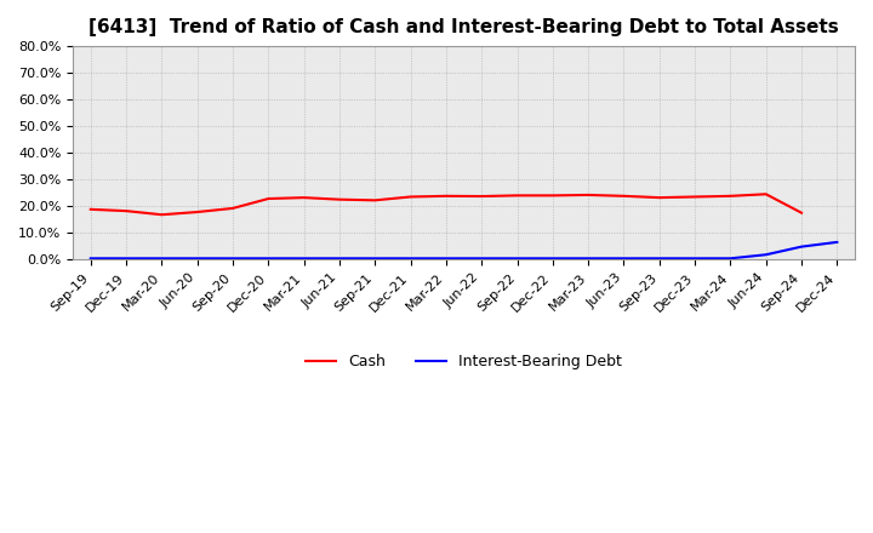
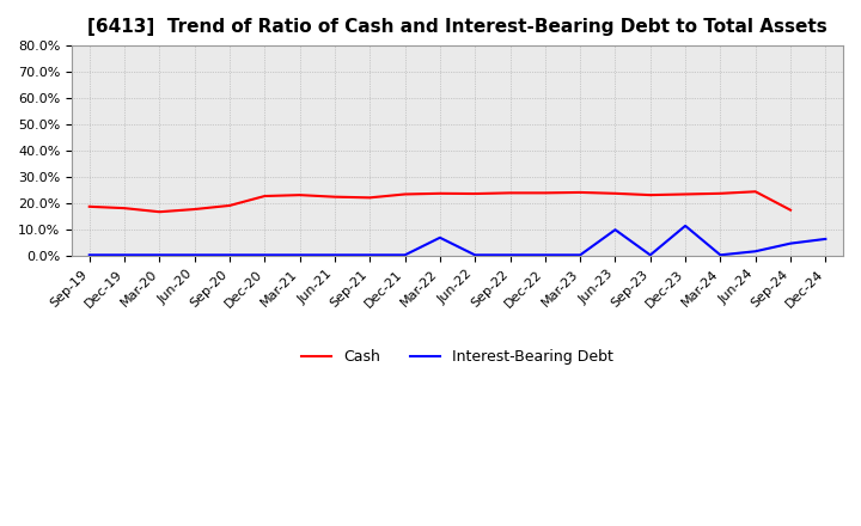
Interest-Bearing Debt/Mar-22: 0.4% -> 7.0%
Interest-Bearing Debt/Jun-23: 0.4% -> 10.0%
Interest-Bearing Debt/Dec-23: 0.4% -> 11.5%
